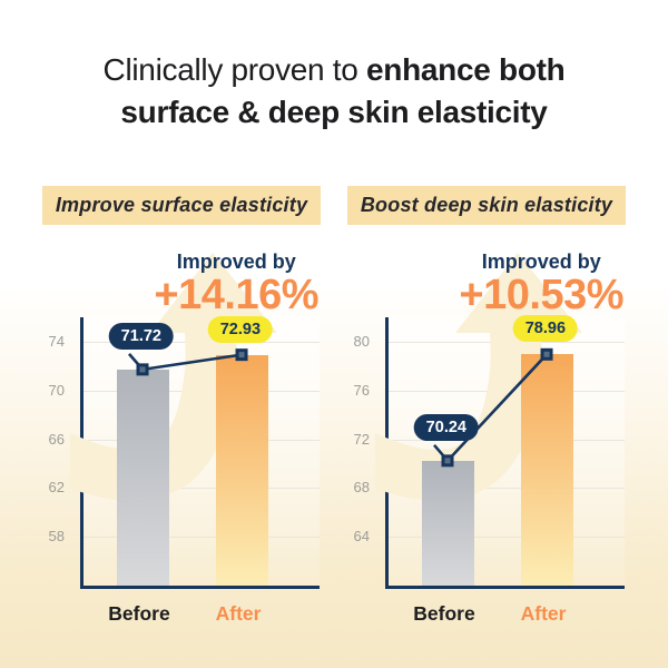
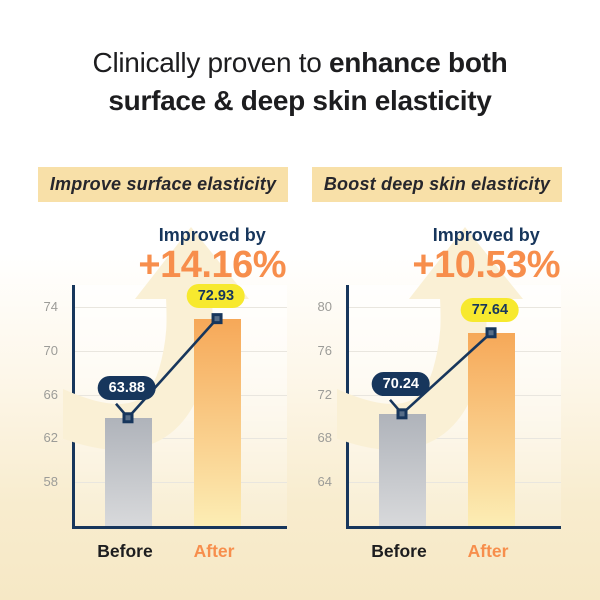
Improve surface elasticity/Before: 71.72 -> 63.88
Boost deep skin elasticity/After: 78.96 -> 77.64
